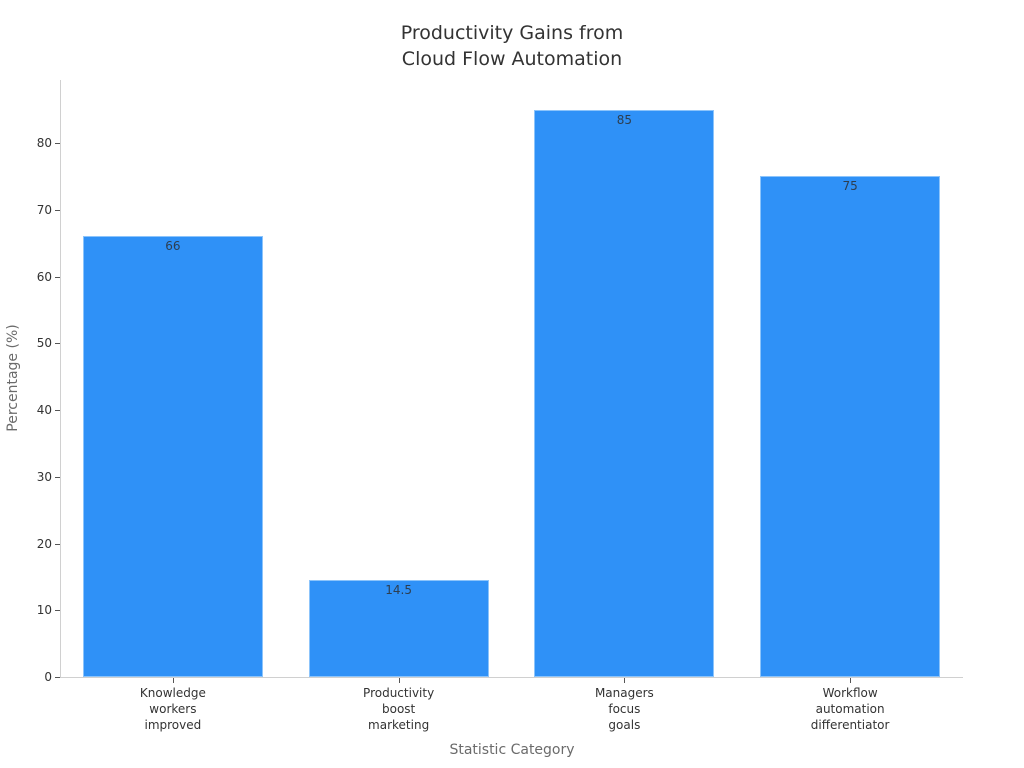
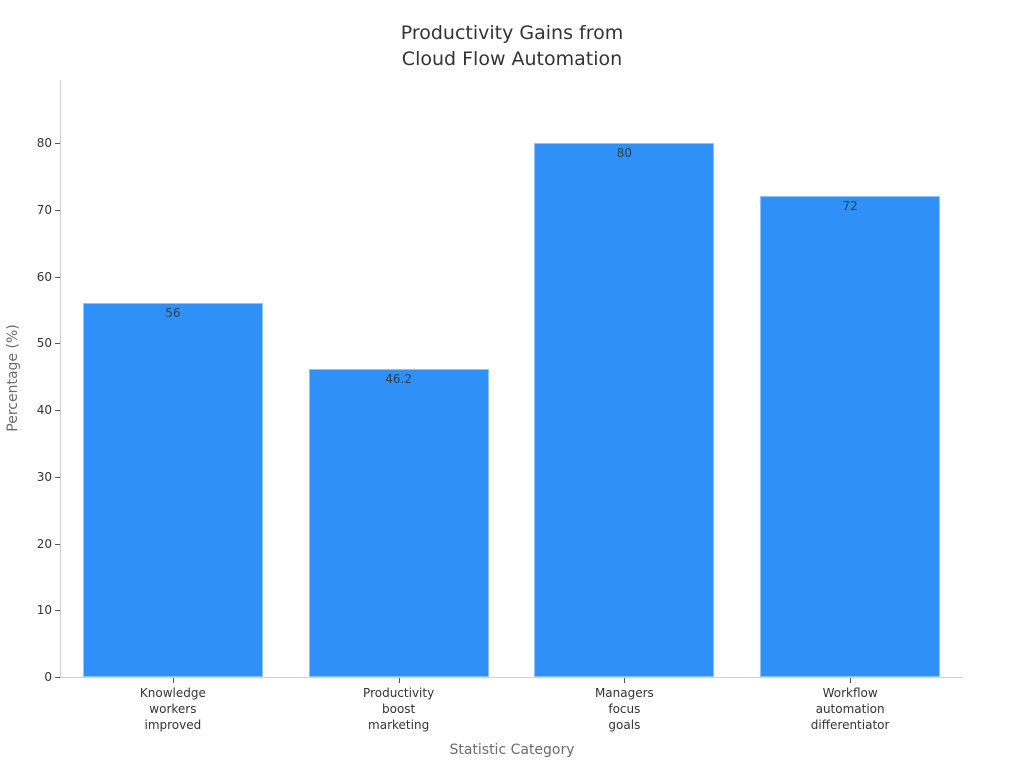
Knowledge workers improved: 66 -> 56
Productivity boost marketing: 14.5 -> 46.2
Managers focus goals: 85 -> 80
Workflow automation differentiator: 75 -> 72
